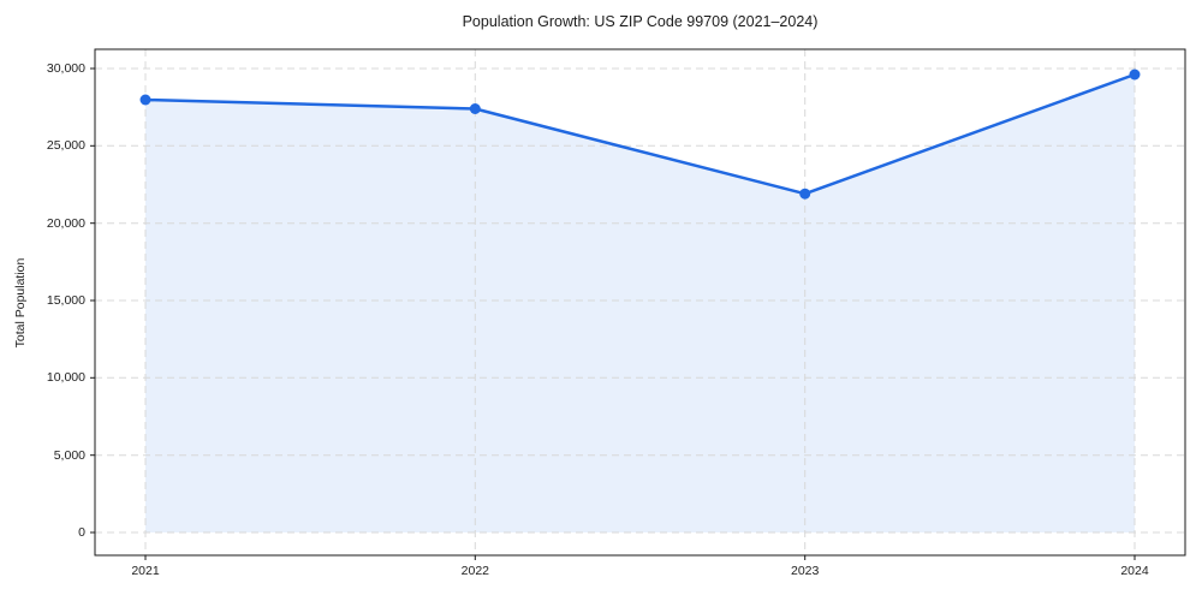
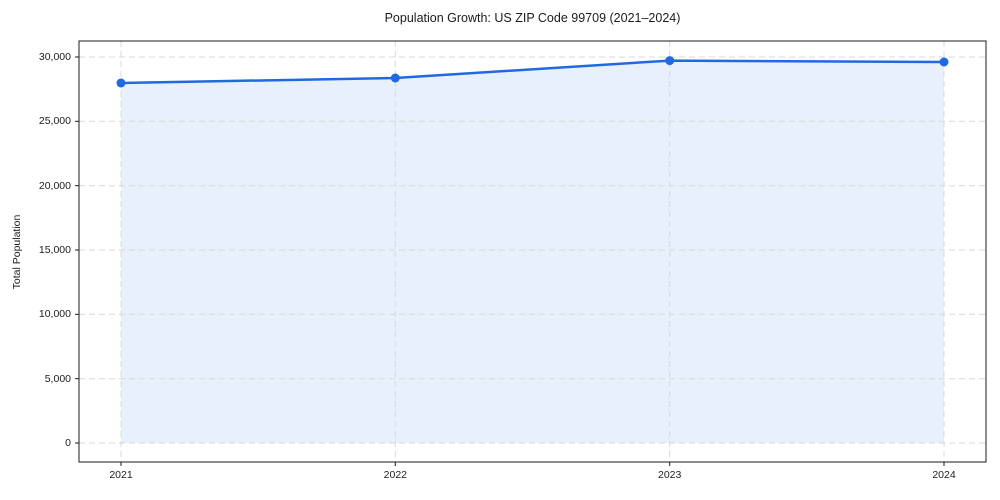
2022: 27400 -> 28400
2023: 21900 -> 29700
